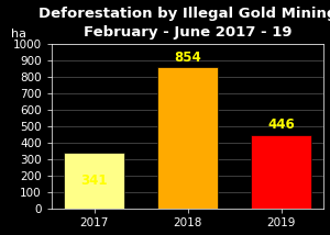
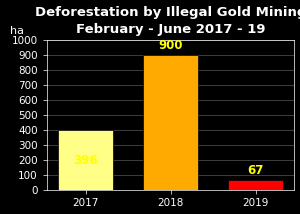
2017: 341 -> 396
2018: 854 -> 900
2019: 446 -> 67
